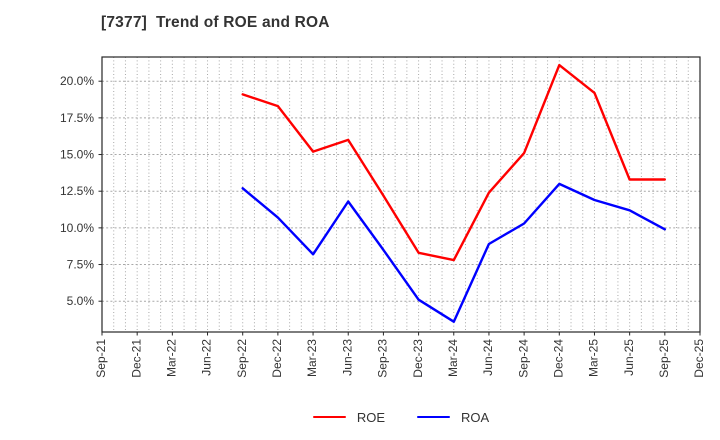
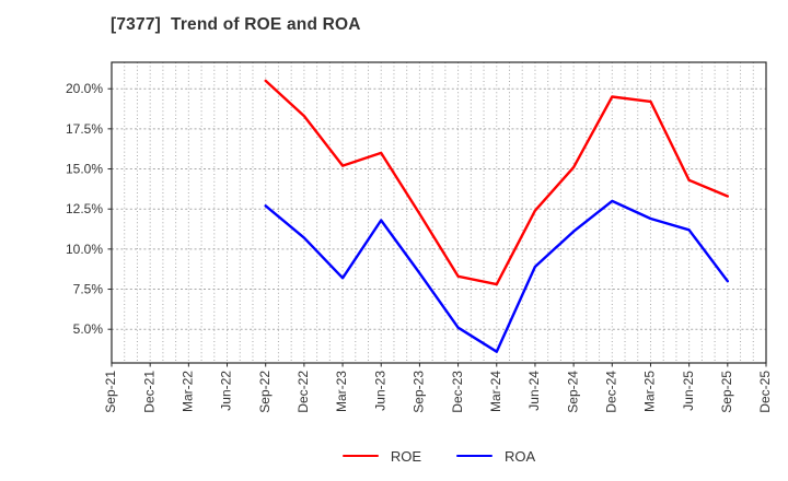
ROE/Sep-22: 19.1% -> 20.5%
ROA/Sep-24: 10.3% -> 11.1%
ROE/Dec-24: 21.1% -> 19.5%
ROE/Jun-25: 13.3% -> 14.3%
ROA/Sep-25: 9.9% -> 8.0%
